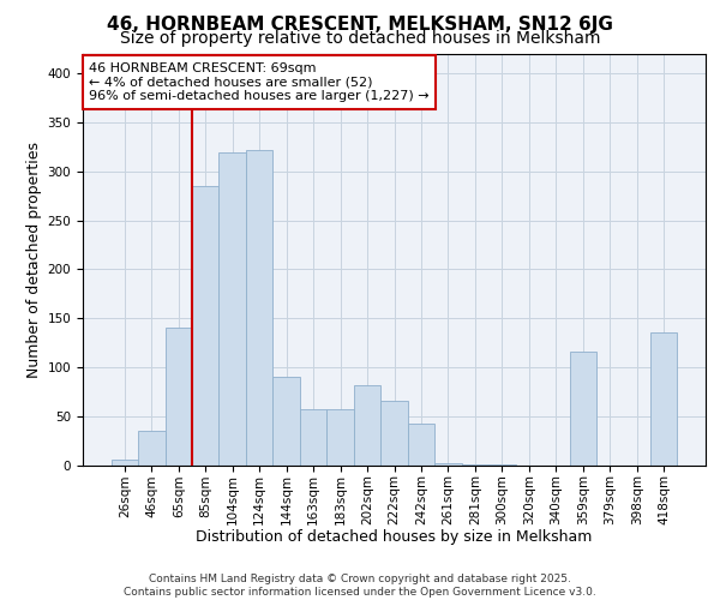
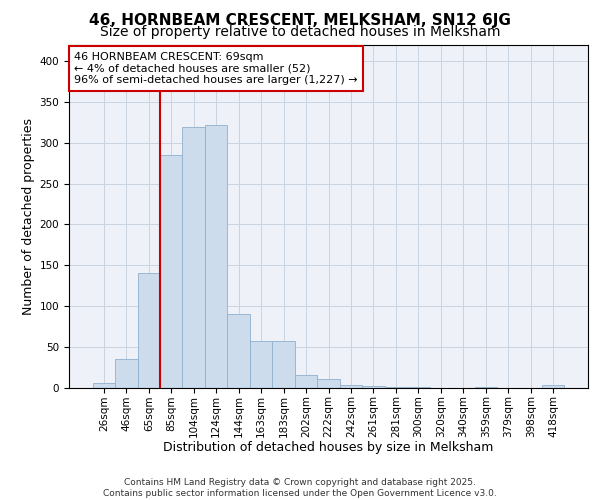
202sqm: 82 -> 15
222sqm: 66 -> 10
242sqm: 42 -> 3
359sqm: 116 -> 1
418sqm: 136 -> 3
